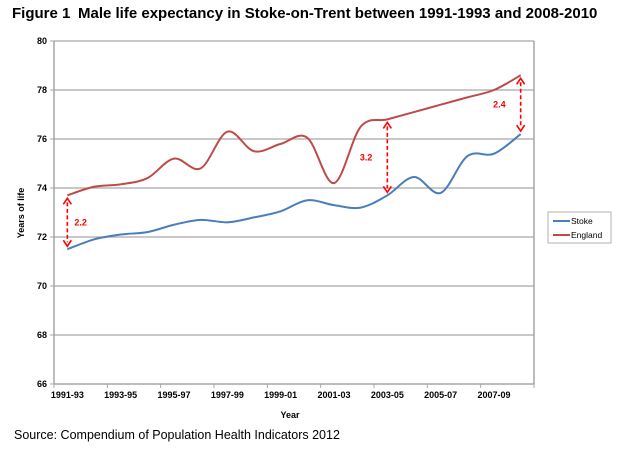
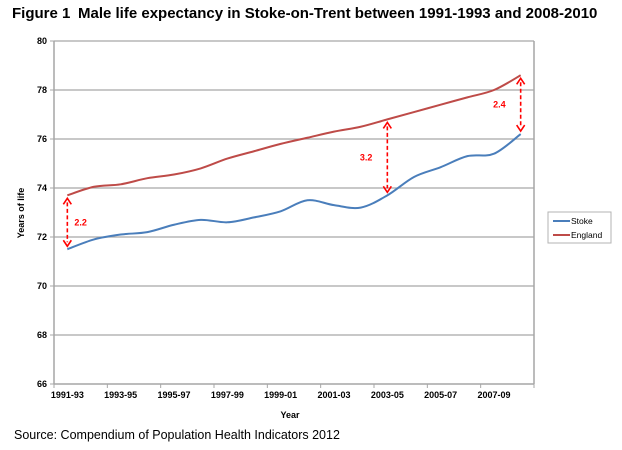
England/1995-97: 75.2 -> 74.5
England/1997-99: 76.3 -> 75.2
England/2001-03: 74.2 -> 76.3
Stoke/2005-07: 73.8 -> 74.8
